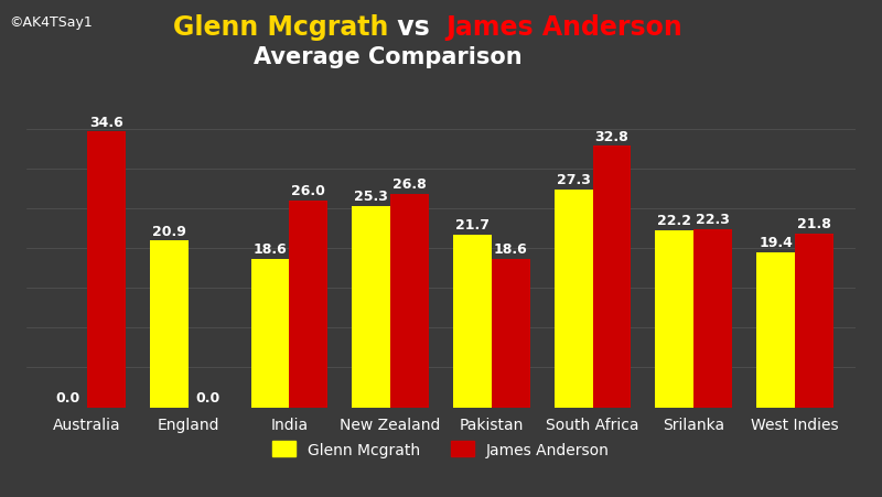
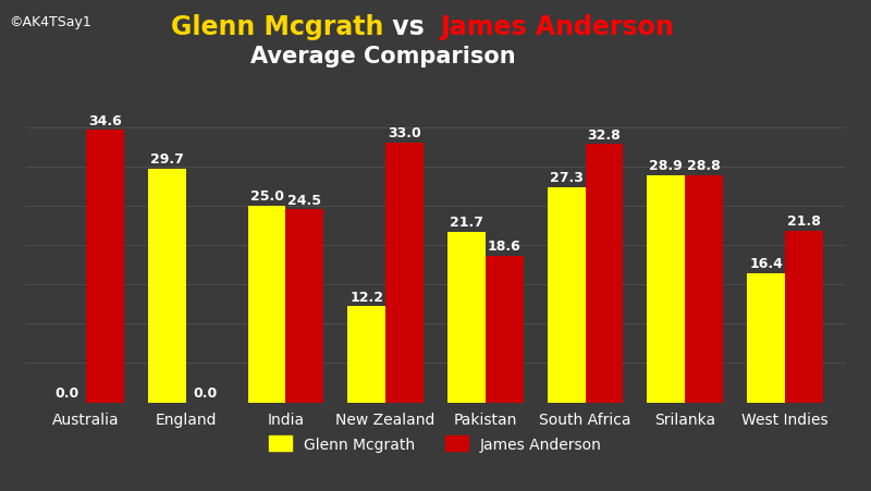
Glenn Mcgrath/England: 20.9 -> 29.7
Glenn Mcgrath/India: 18.6 -> 25.0
James Anderson/India: 26.0 -> 24.5
Glenn Mcgrath/New Zealand: 25.3 -> 12.2
James Anderson/New Zealand: 26.8 -> 33.0
Glenn Mcgrath/Srilanka: 22.2 -> 28.9
James Anderson/Srilanka: 22.3 -> 28.8
Glenn Mcgrath/West Indies: 19.4 -> 16.4
